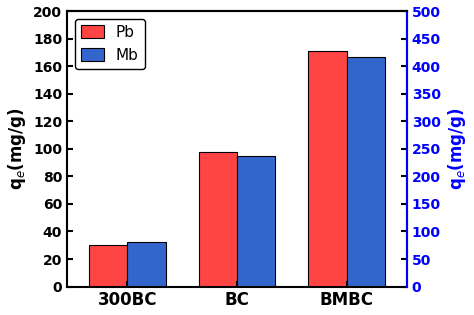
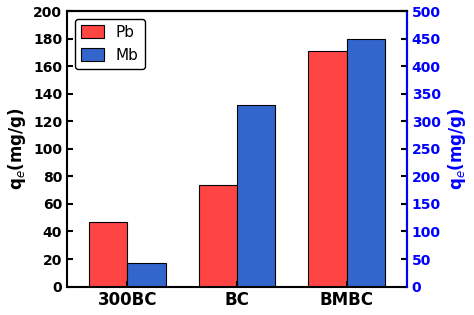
Pb/300BC: 30 -> 47
Mb/300BC: 32 -> 17
Pb/BC: 98 -> 74
Mb/BC: 95 -> 132
Mb/BMBC: 167 -> 180
